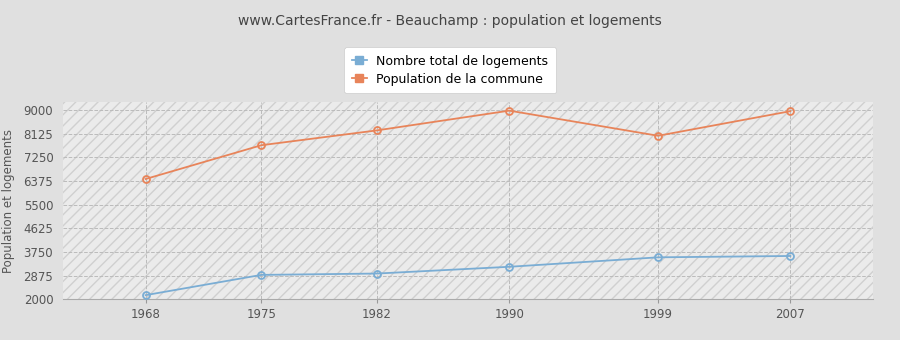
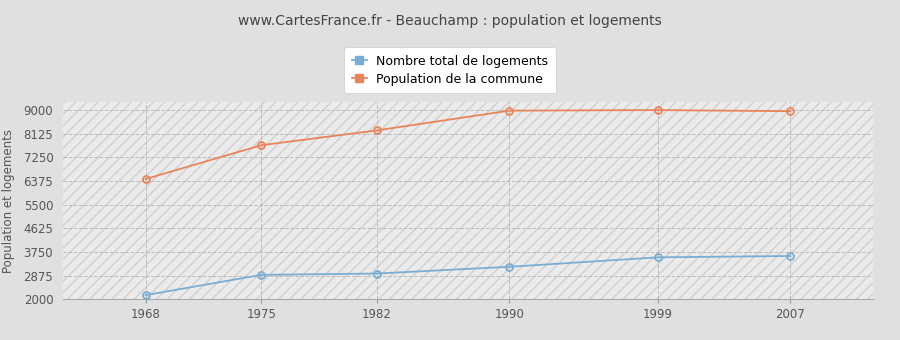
Population de la commune/1999: 8050 -> 9000
